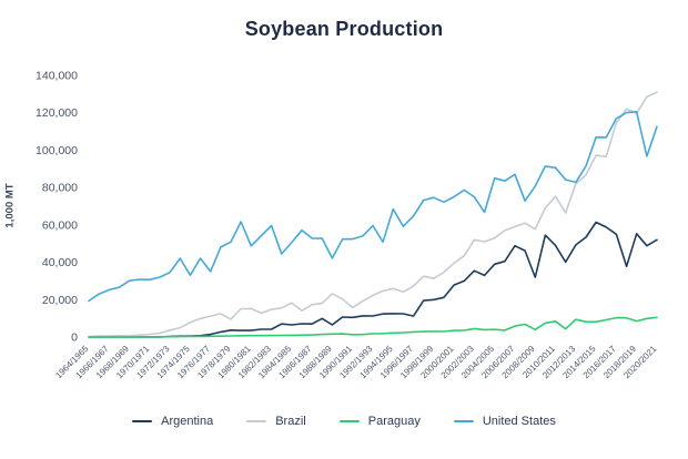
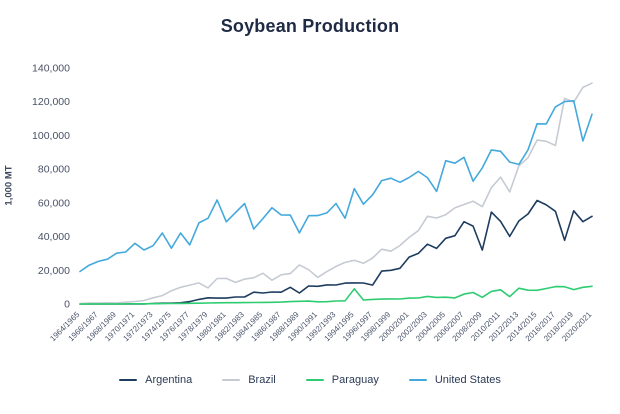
United States/1970/1971: 31000 -> 36000
Paraguay/1994/1995: 2000 -> 9000
Brazil/2016/2017: 115000 -> 94000
